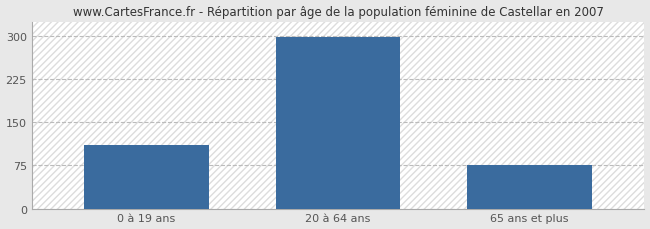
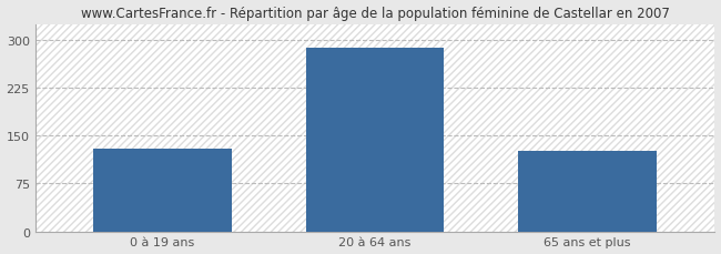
0 à 19 ans: 110 -> 130
20 à 64 ans: 298 -> 288
65 ans et plus: 76 -> 126
